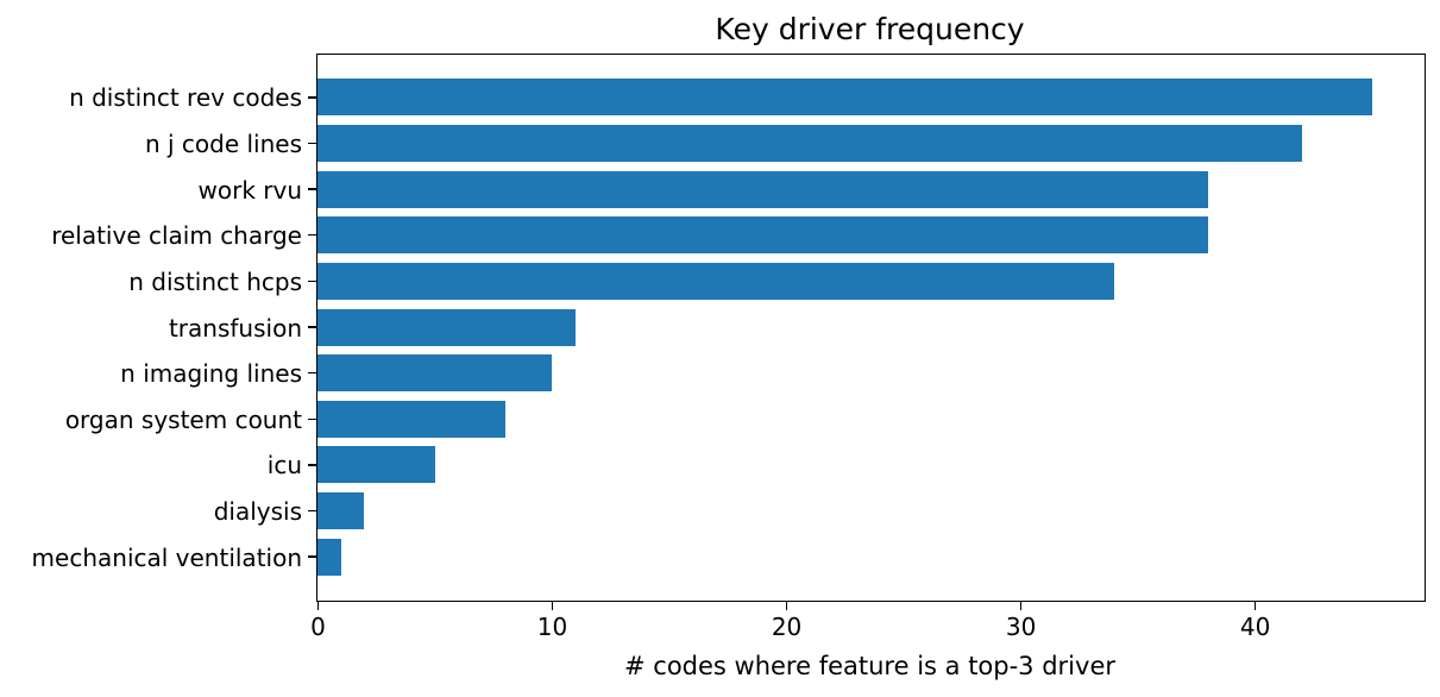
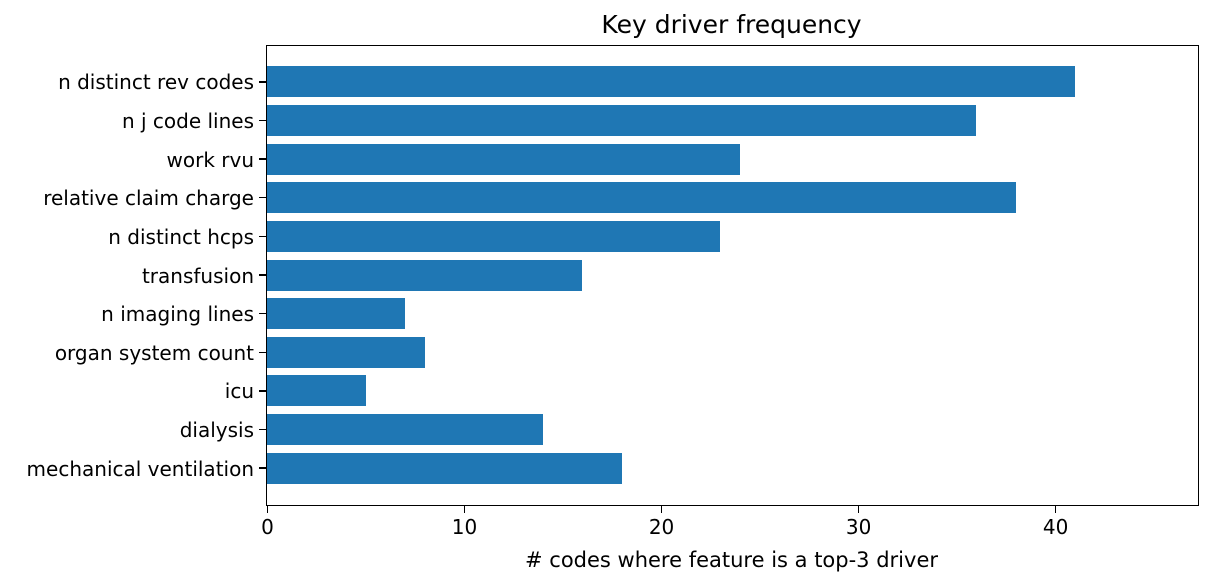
n distinct rev codes: 45 -> 41
n j code lines: 42 -> 36
work rvu: 38 -> 24
n distinct hcps: 34 -> 23
transfusion: 11 -> 16
n imaging lines: 10 -> 7
dialysis: 2 -> 14
mechanical ventilation: 1 -> 18
